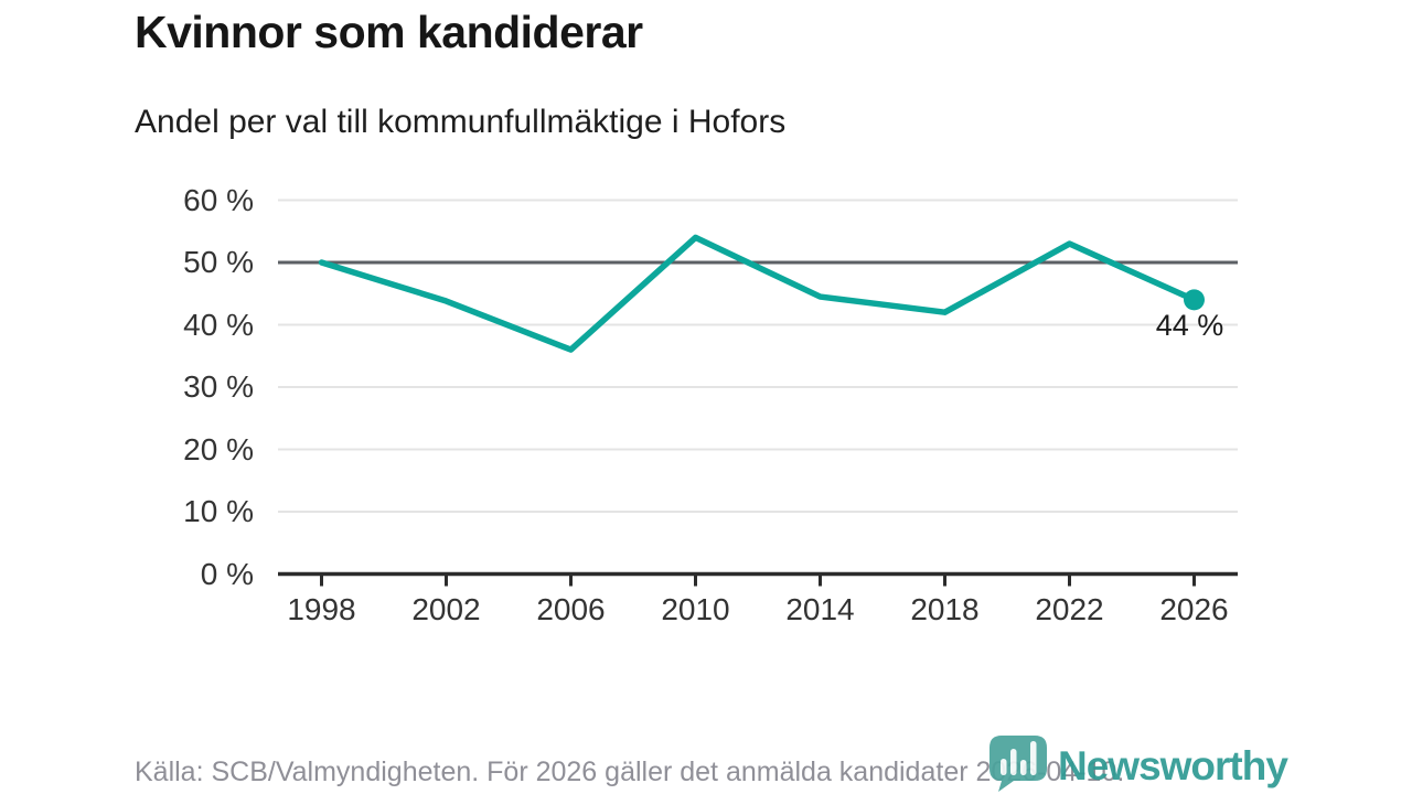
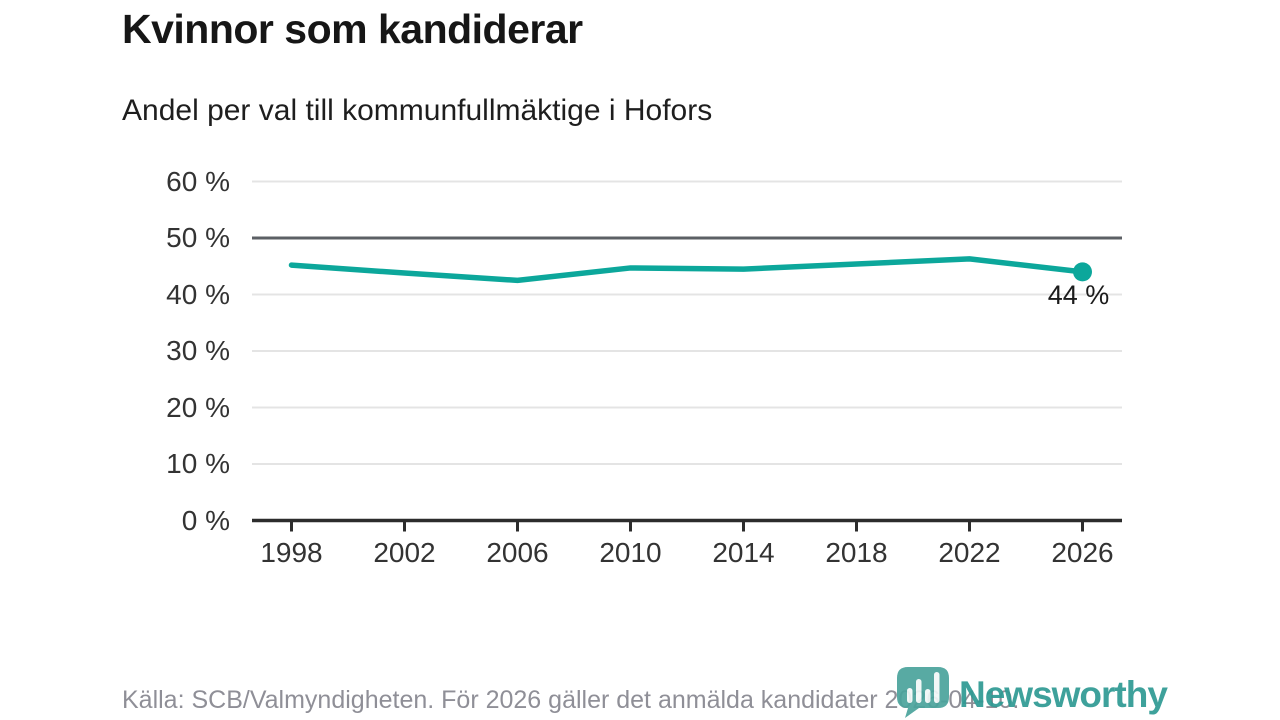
1998: 50% -> 45%
2006: 36% -> 42%
2010: 54% -> 45%
2018: 42% -> 45%
2022: 53% -> 46%
